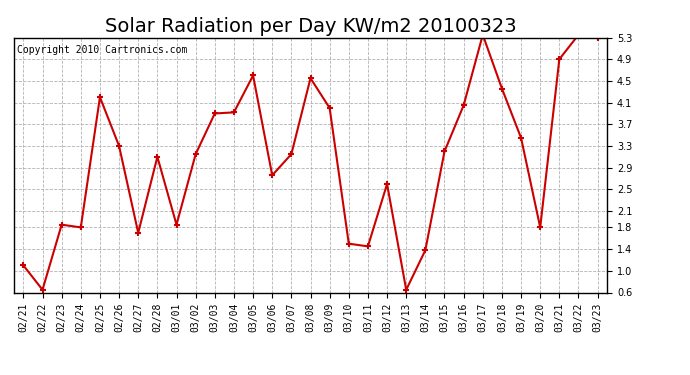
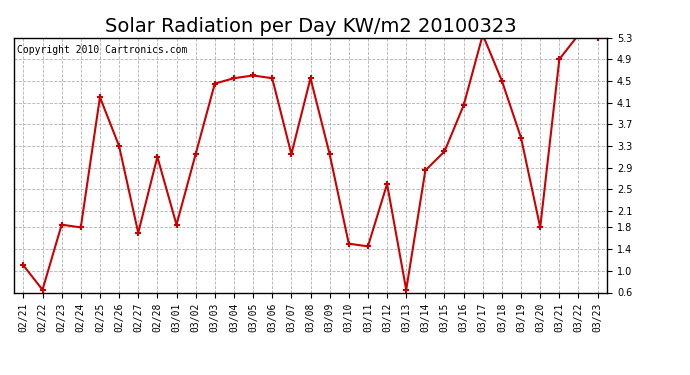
03/03: 3.90 -> 4.45
03/04: 3.92 -> 4.55
03/06: 2.76 -> 4.55
03/09: 4.00 -> 3.15
03/14: 1.38 -> 2.85
03/18: 4.36 -> 4.50
